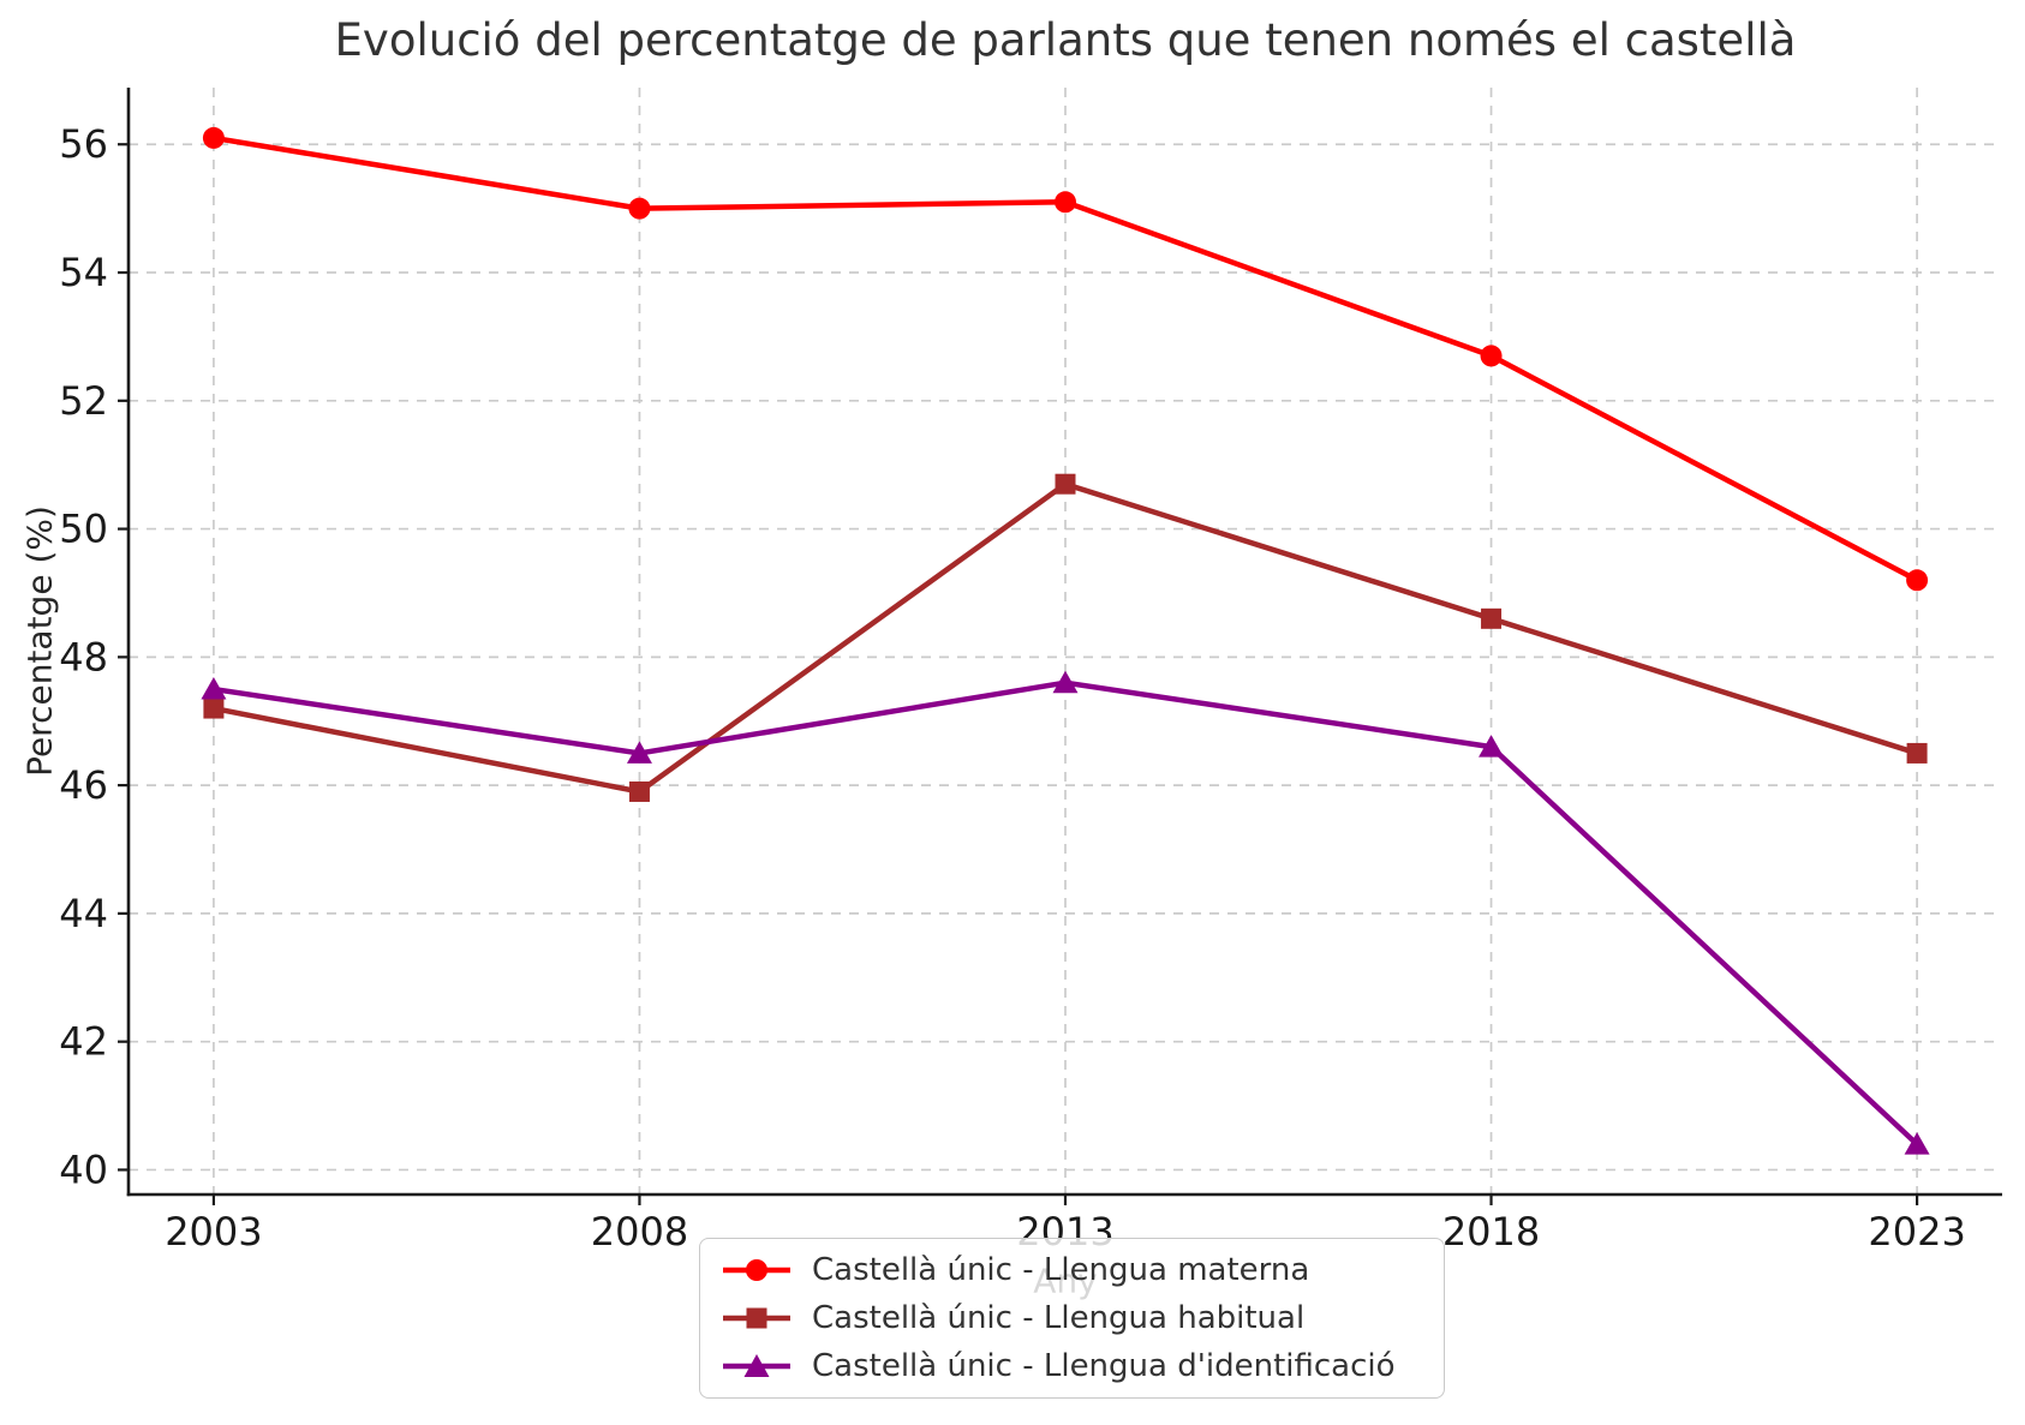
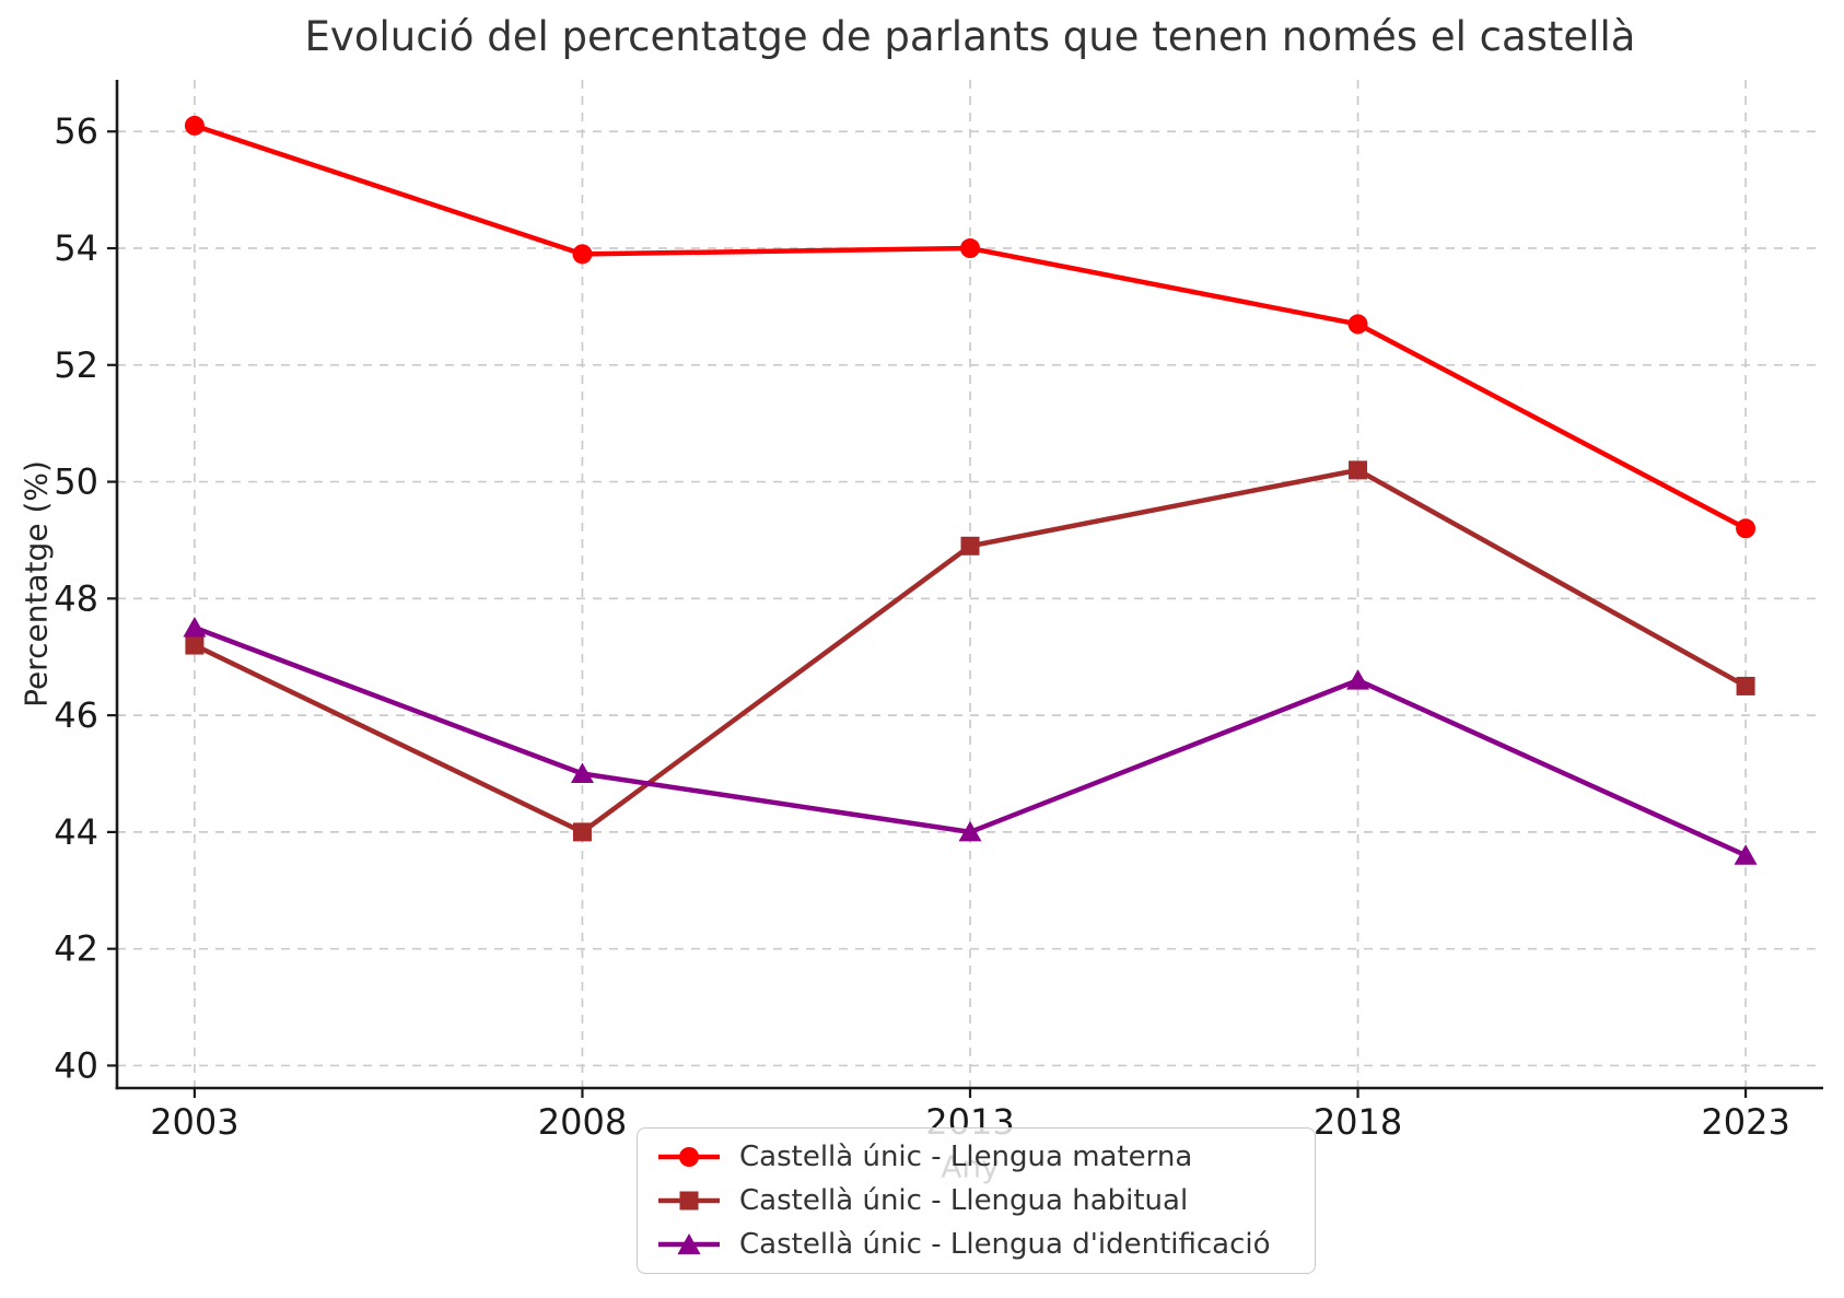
Castellà únic - Llengua materna/2008: 55.0 -> 53.9
Castellà únic - Llengua habitual/2008: 45.9 -> 44.0
Castellà únic - Llengua d'identificació/2008: 46.5 -> 45.0
Castellà únic - Llengua materna/2013: 55.1 -> 54.0
Castellà únic - Llengua habitual/2013: 50.7 -> 48.9
Castellà únic - Llengua d'identificació/2013: 47.6 -> 44.0
Castellà únic - Llengua habitual/2018: 48.6 -> 50.2
Castellà únic - Llengua d'identificació/2023: 40.4 -> 43.6
